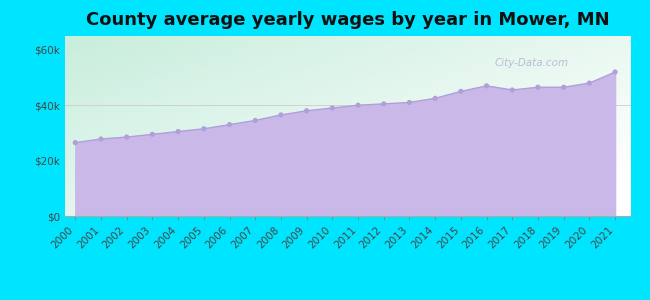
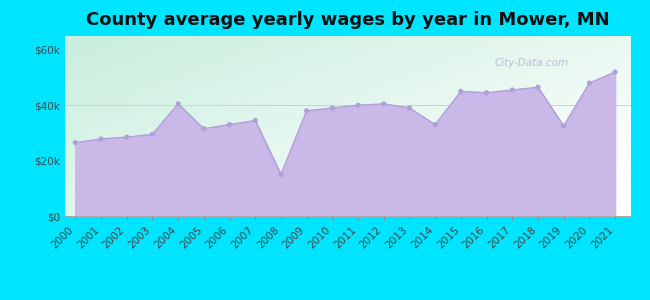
2004: $30.5k -> $40.5k
2008: $36.5k -> $15.0k
2013: $41.0k -> $39.0k
2014: $42.5k -> $33.0k
2016: $47.0k -> $44.5k
2019: $46.5k -> $32.5k
